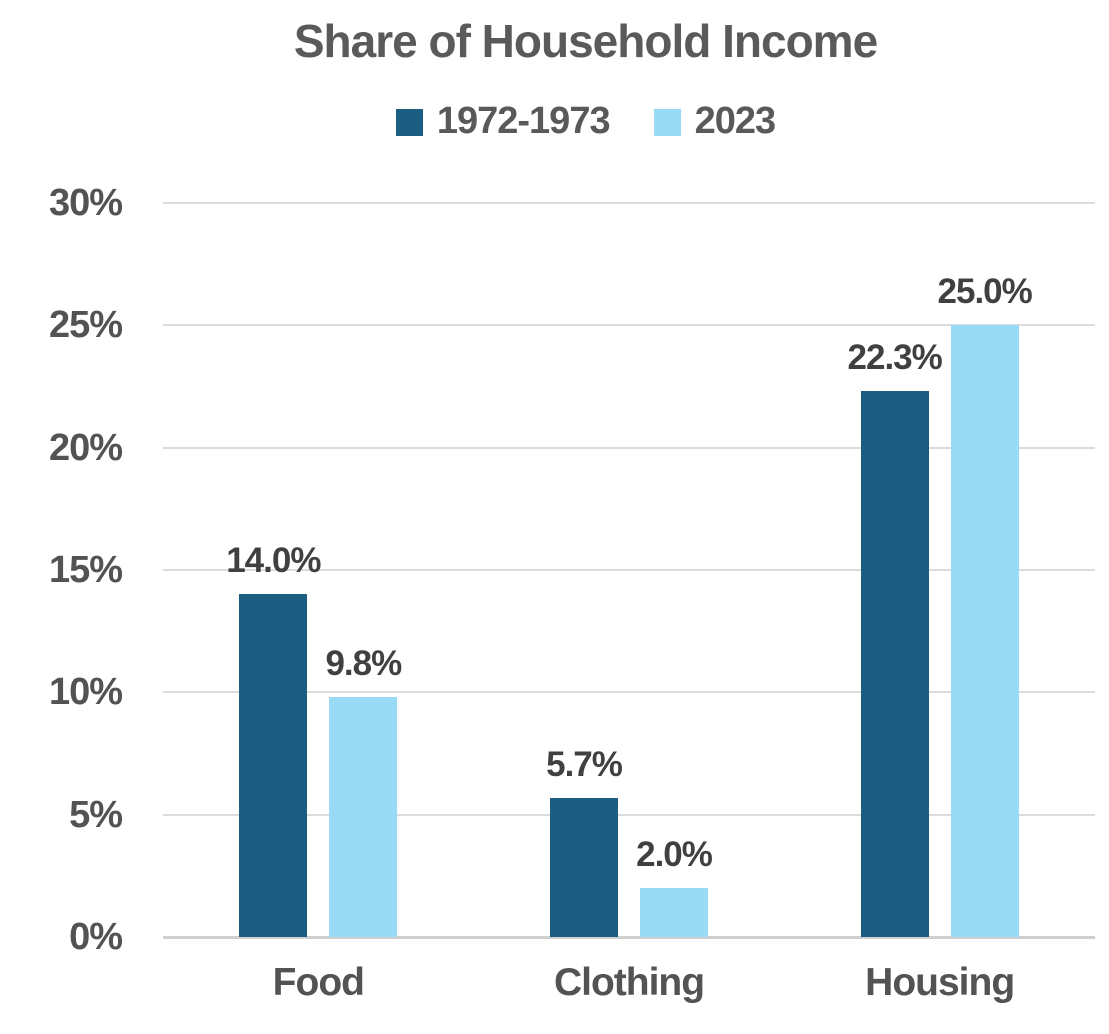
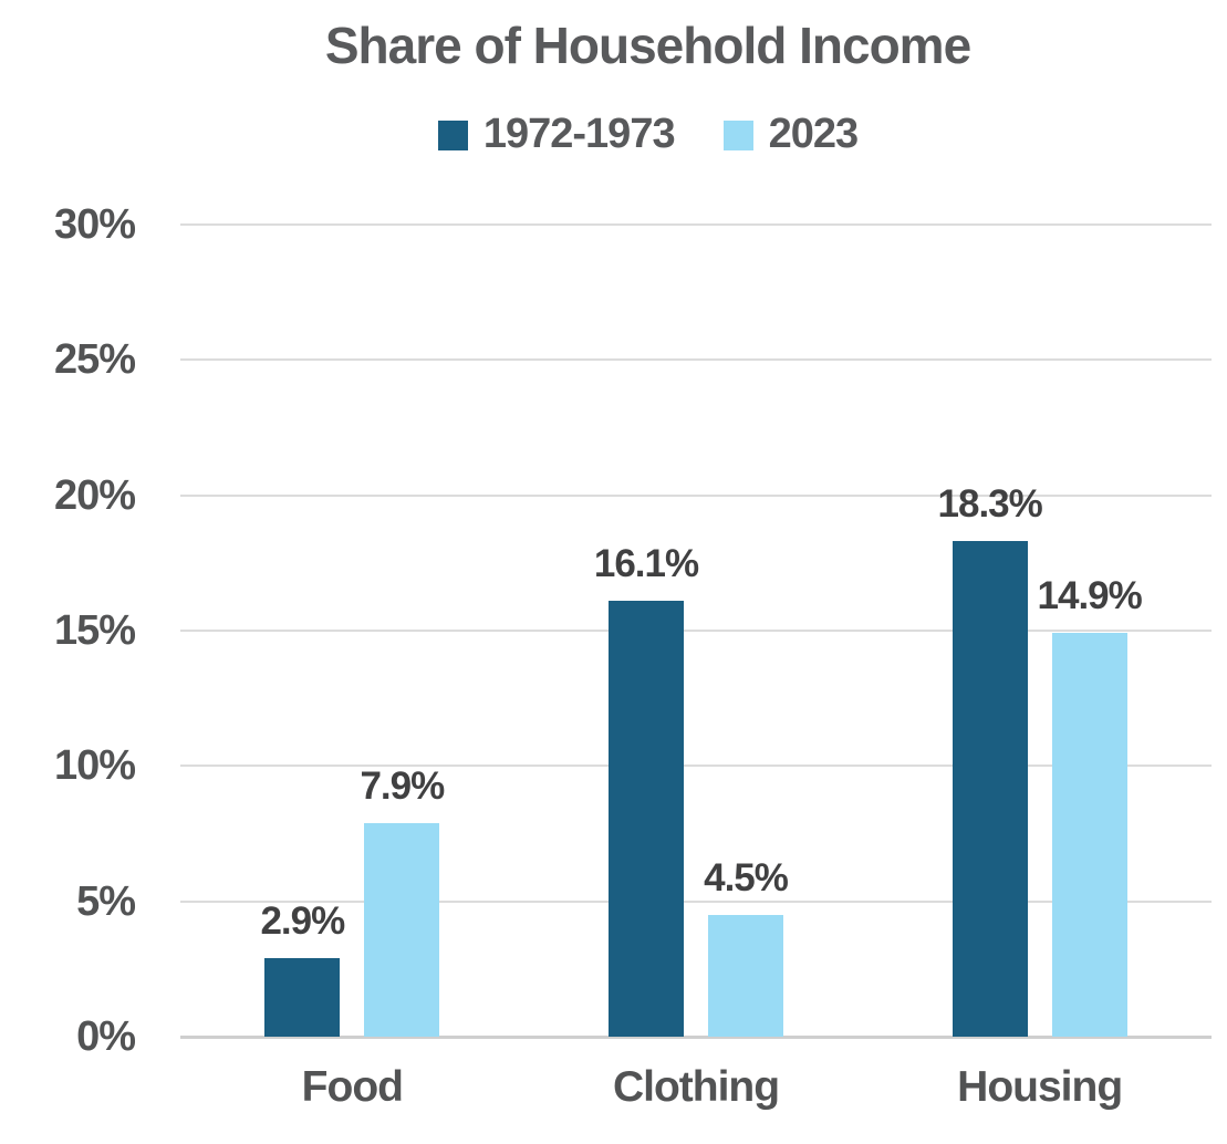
1972-1973/Food: 14.0% -> 2.9%
2023/Food: 9.8% -> 7.9%
1972-1973/Clothing: 5.7% -> 16.1%
2023/Clothing: 2.0% -> 4.5%
1972-1973/Housing: 22.3% -> 18.3%
2023/Housing: 25.0% -> 14.9%
